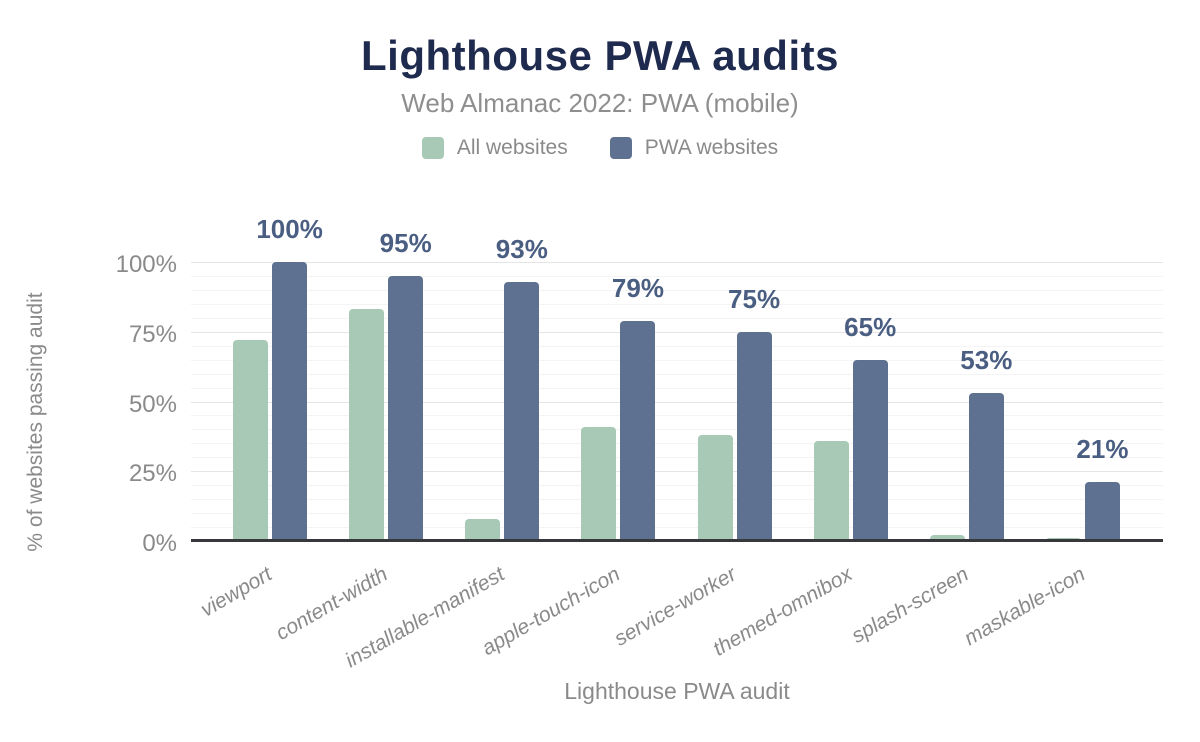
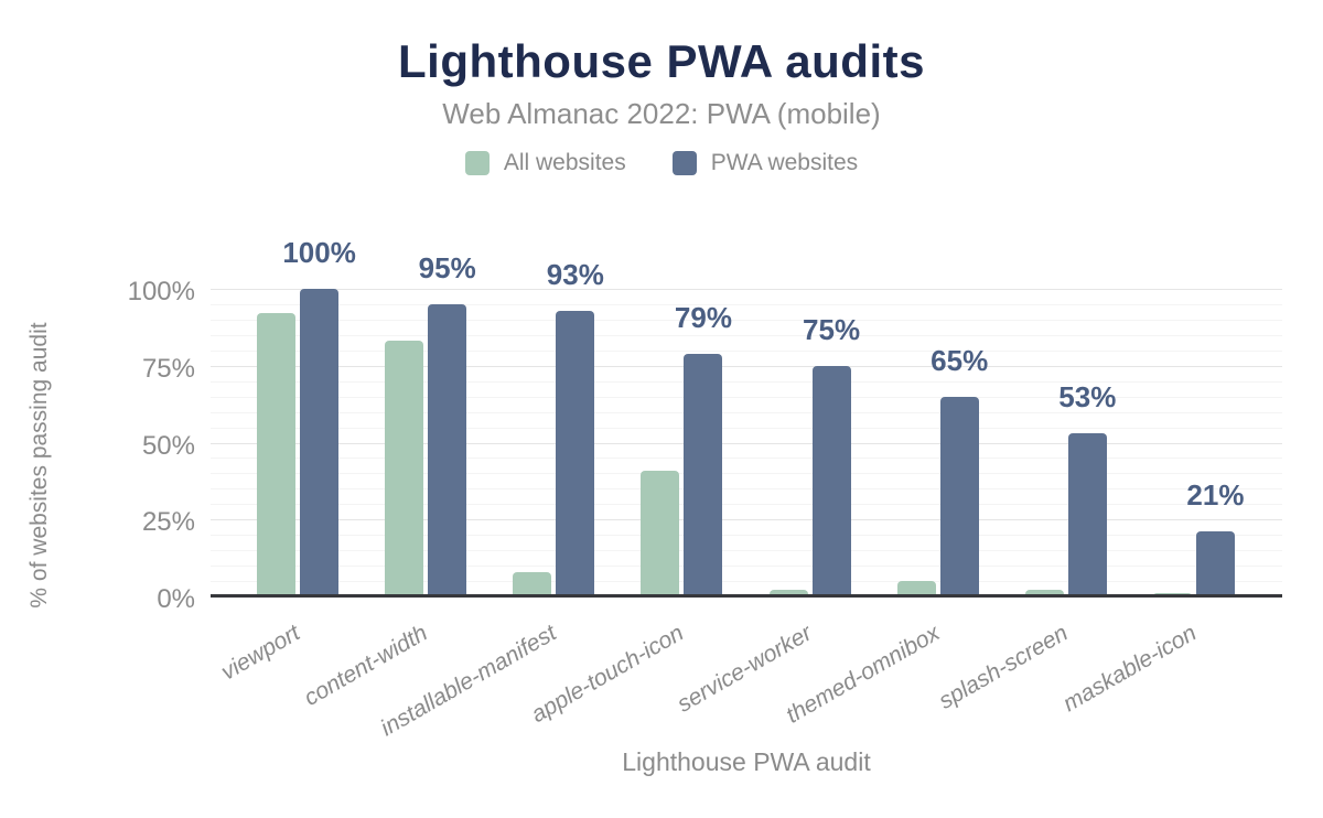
All websites/viewport: 72% -> 92%
All websites/service-worker: 38% -> 2%
All websites/themed-omnibox: 36% -> 5%
